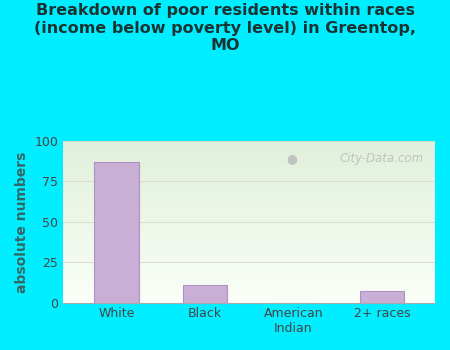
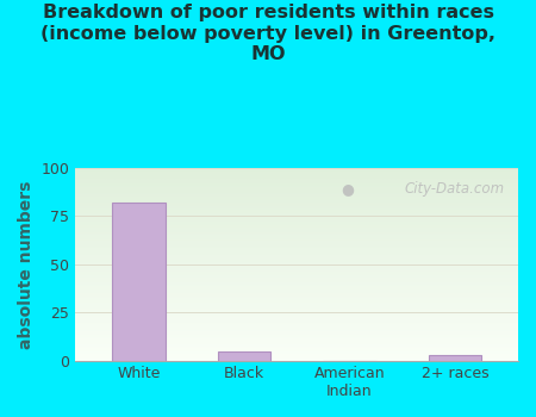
White: 87 -> 82
Black: 11 -> 5
2+ races: 7 -> 3
